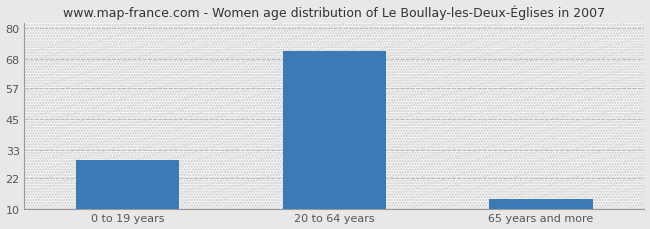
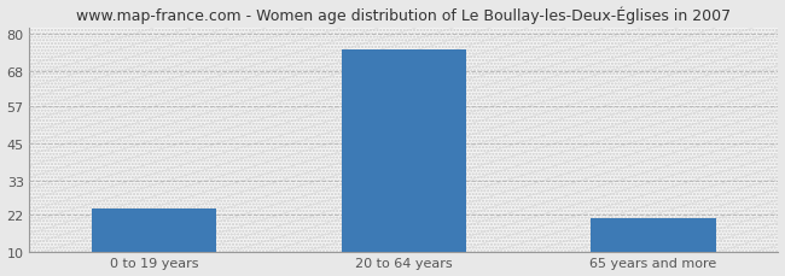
0 to 19 years: 29 -> 24
20 to 64 years: 71 -> 75
65 years and more: 14 -> 21
